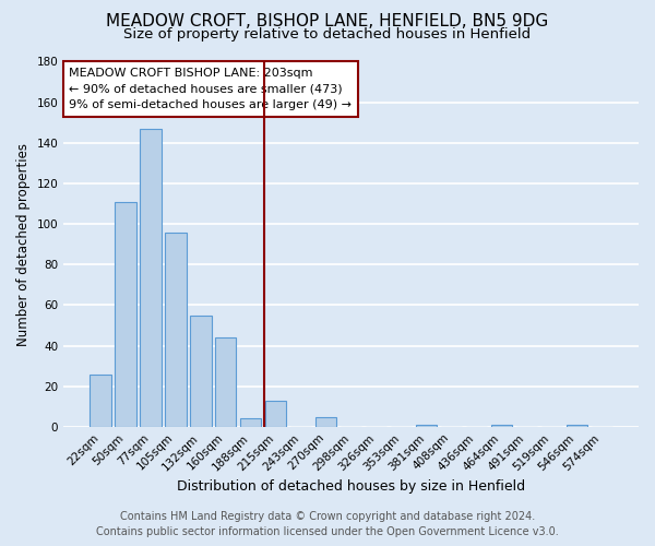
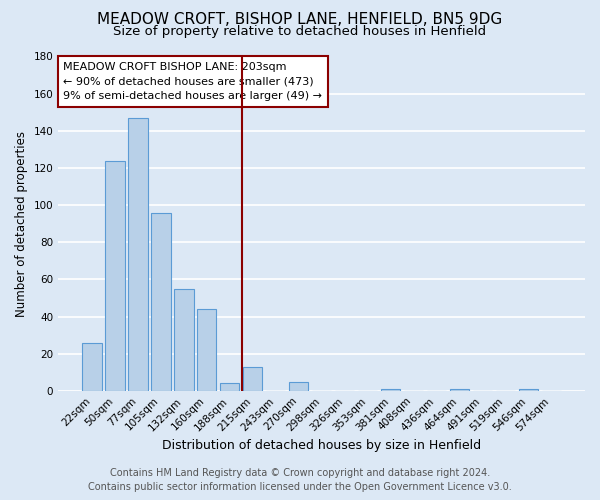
50sqm: 111 -> 124
